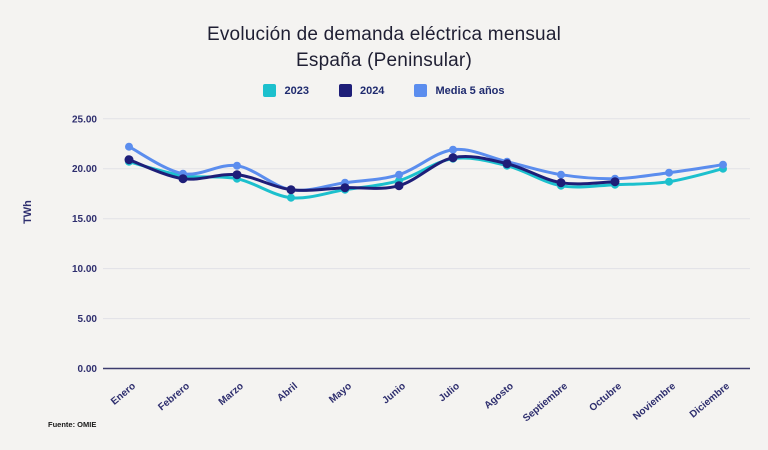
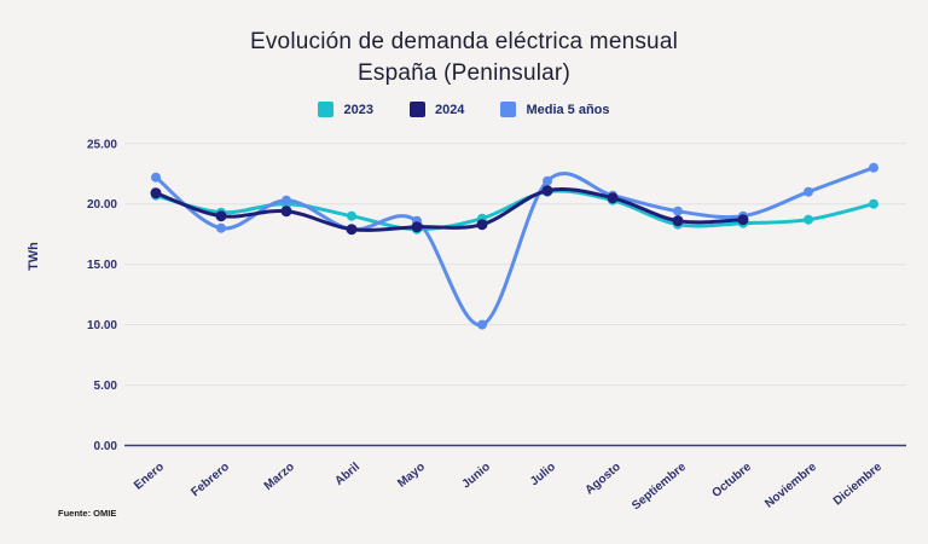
Media 5 años/Febrero: 20 -> 18
2023/Marzo: 19 -> 20
2023/Abril: 17 -> 19
Media 5 años/Junio: 19 -> 10
Media 5 años/Noviembre: 20 -> 21
Media 5 años/Diciembre: 20 -> 23
